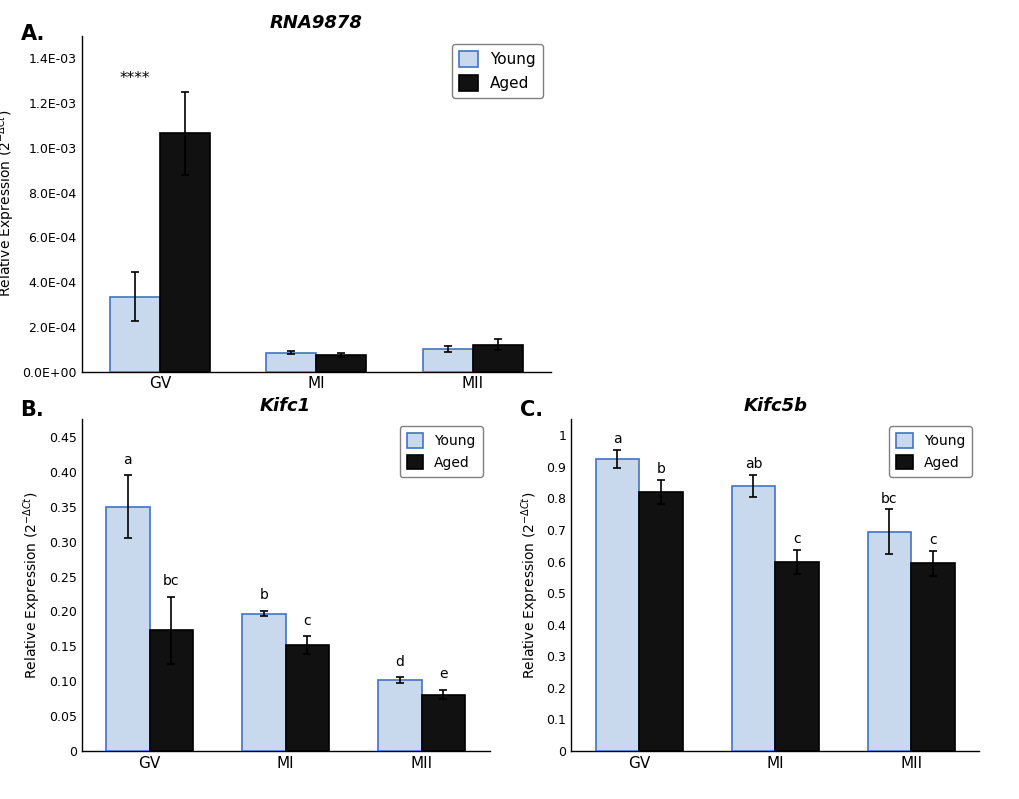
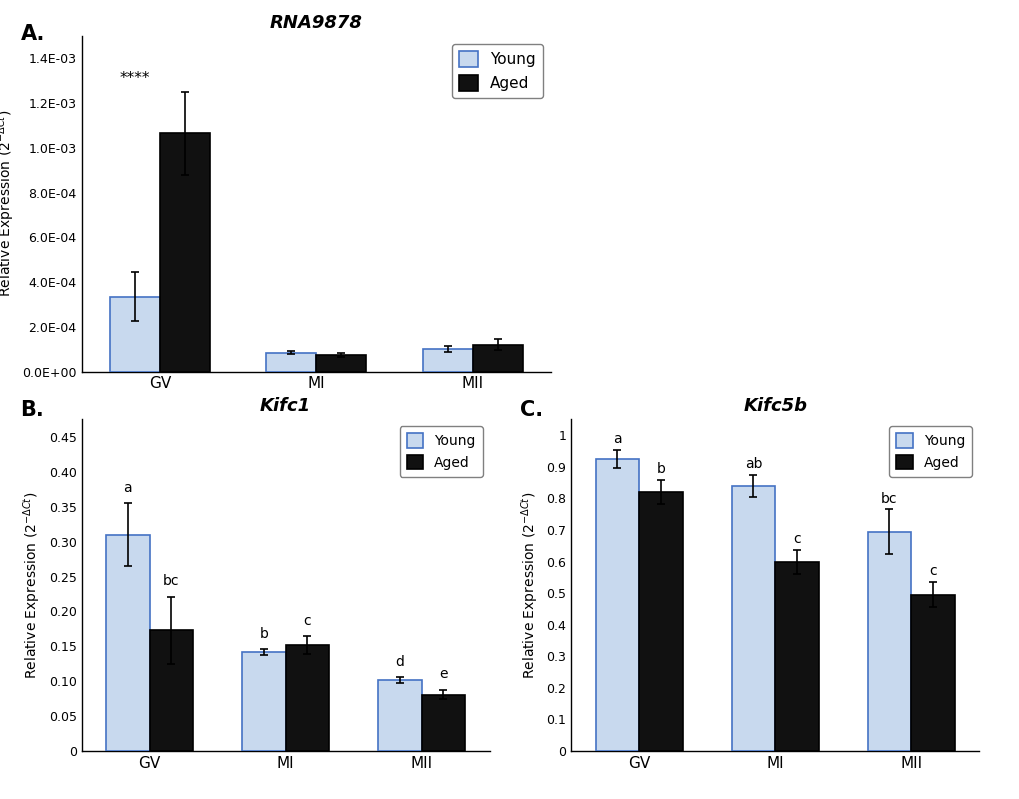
Kifc1/Young/GV: 0.350 -> 0.310
Kifc1/Young/MI: 0.197 -> 0.142
Kifc5b/Aged/MII: 0.595 -> 0.495
